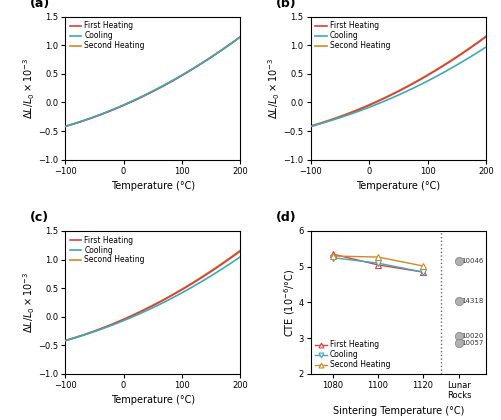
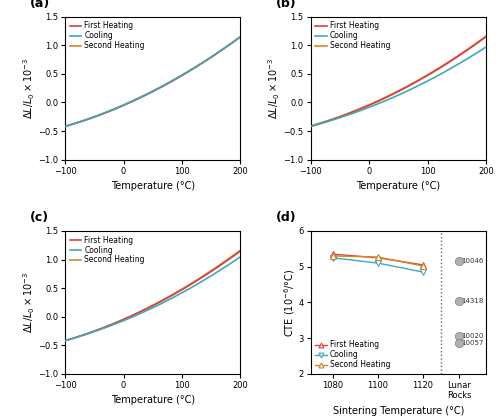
First Heating/1100: 5.05 -> 5.25
First Heating/1120: 4.85 -> 5.05
